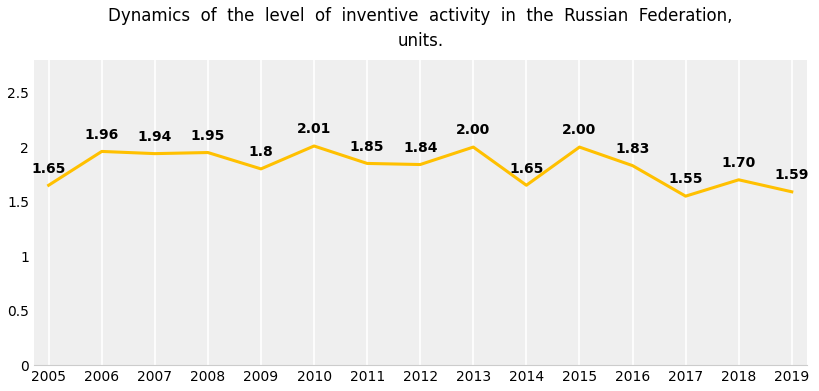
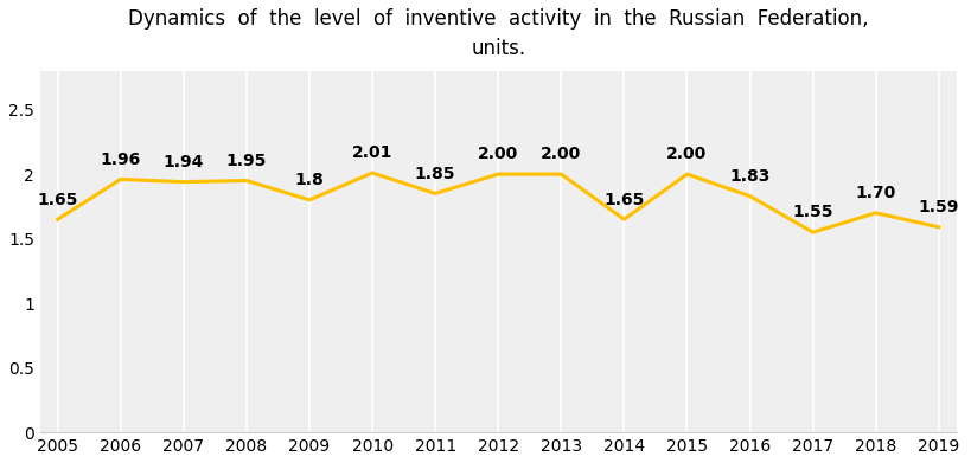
2012: 1.84 -> 2.00
